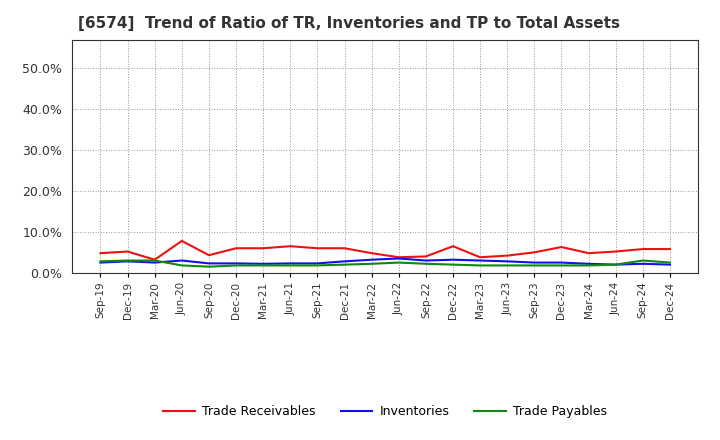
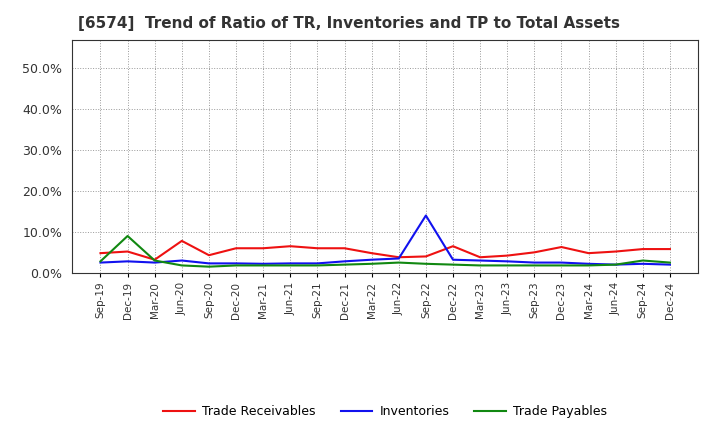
Trade Payables/Dec-19: 3.0% -> 9.0%
Inventories/Sep-22: 3.0% -> 14.0%
